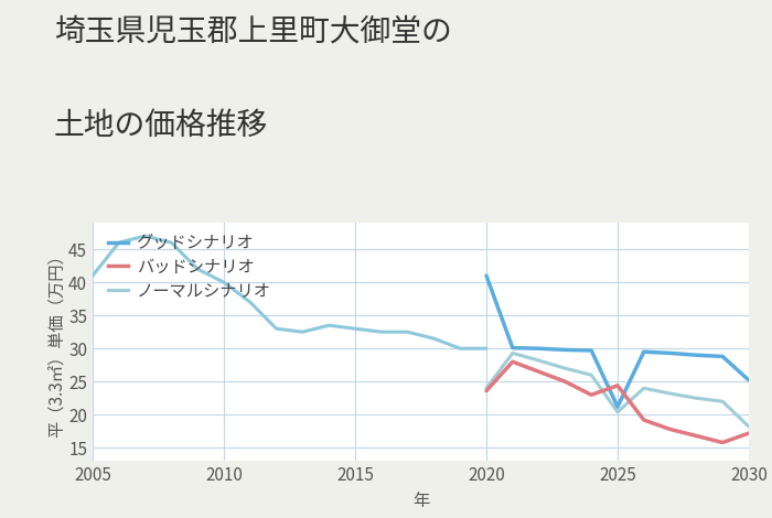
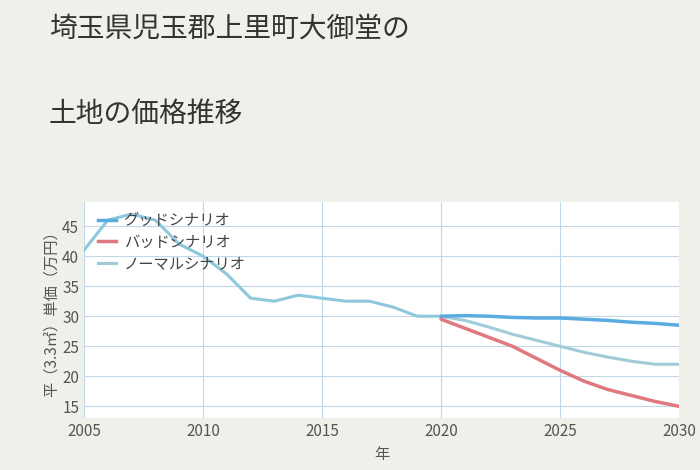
グッドシナリオ/2020: 41.0 -> 30.0
バッドシナリオ/2020: 23.6 -> 29.5
ノーマルシナリオ/2020: 24.0 -> 30.0
グッドシナリオ/2025: 21.2 -> 29.7
バッドシナリオ/2025: 24.4 -> 21.0
ノーマルシナリオ/2025: 20.4 -> 25.0
グッドシナリオ/2030: 25.2 -> 28.5
バッドシナリオ/2030: 17.2 -> 15.0
ノーマルシナリオ/2030: 18.2 -> 22.0
